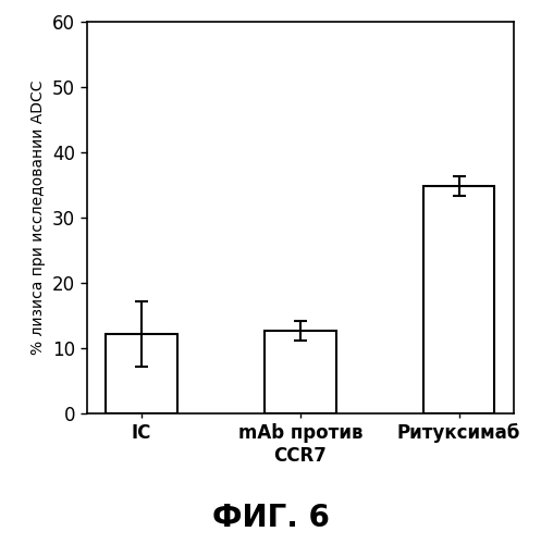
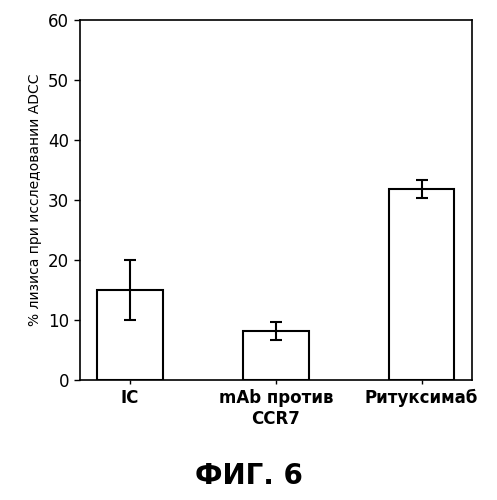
IC: 12.2 -> 15.0
mAb против CCR7: 12.7 -> 8.2
Ритуксимаб: 34.8 -> 31.8
